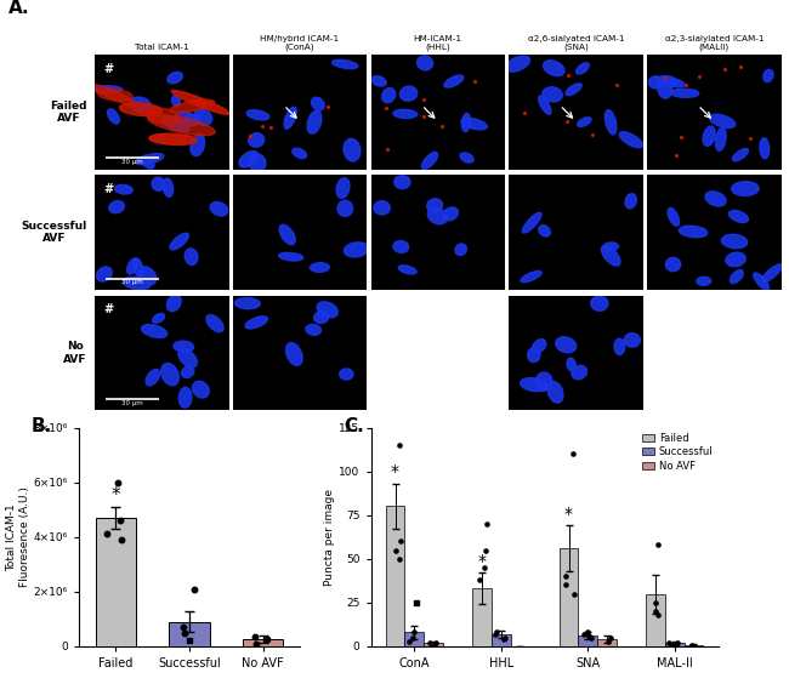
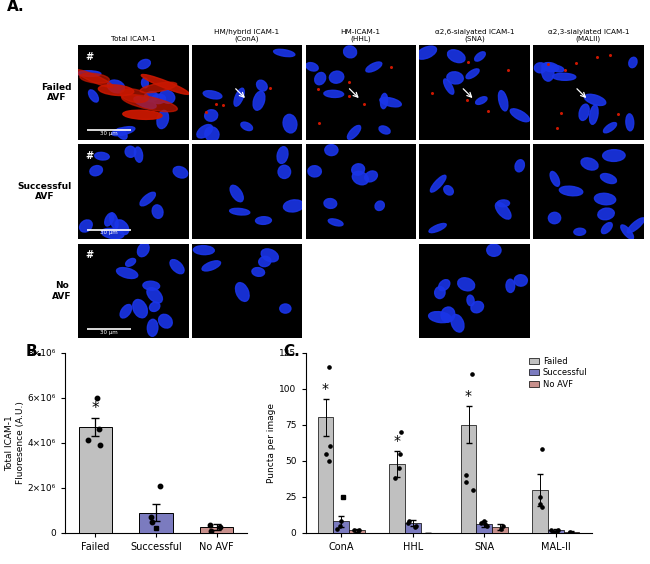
Failed/HHL: 33 -> 48
Failed/SNA: 56 -> 75
